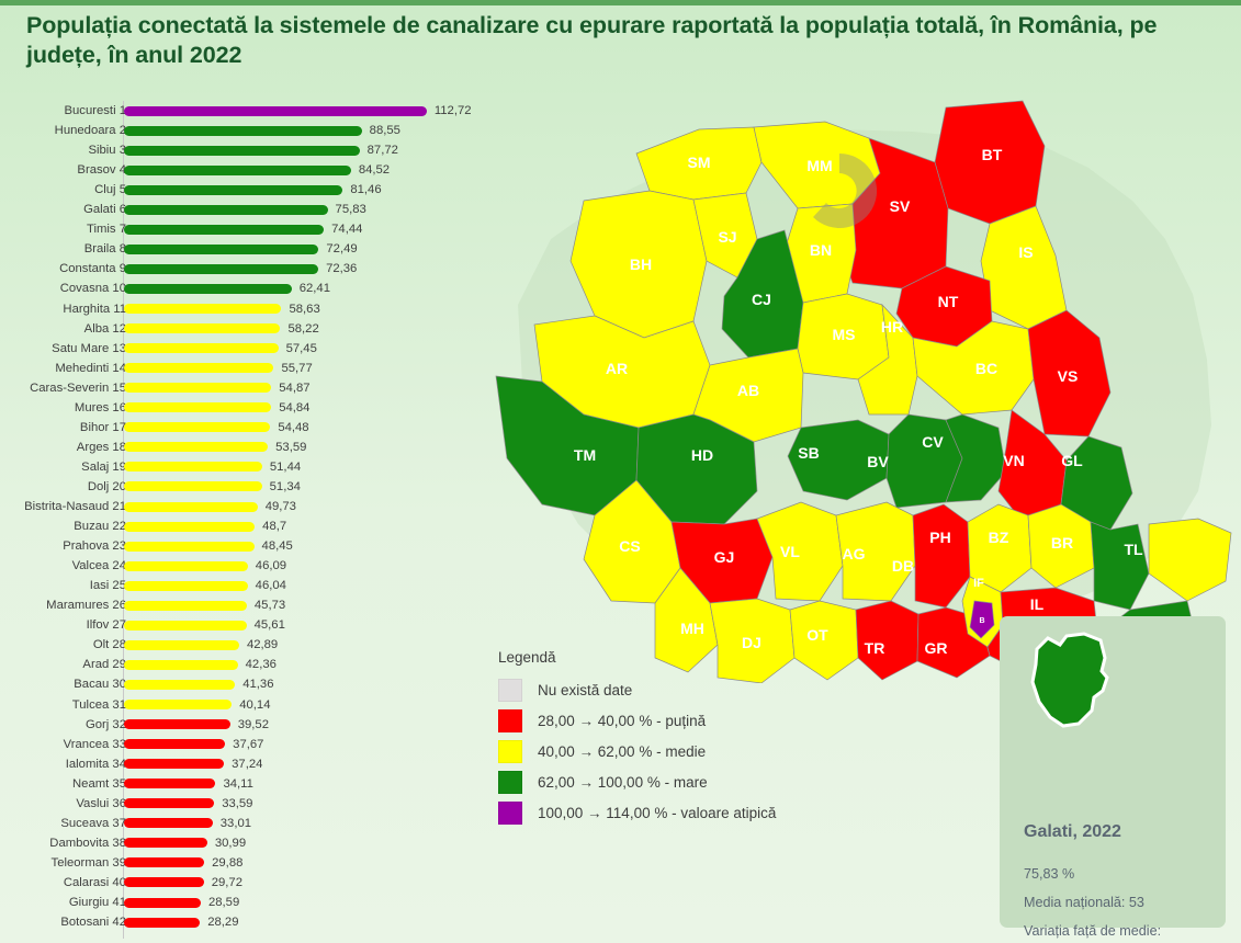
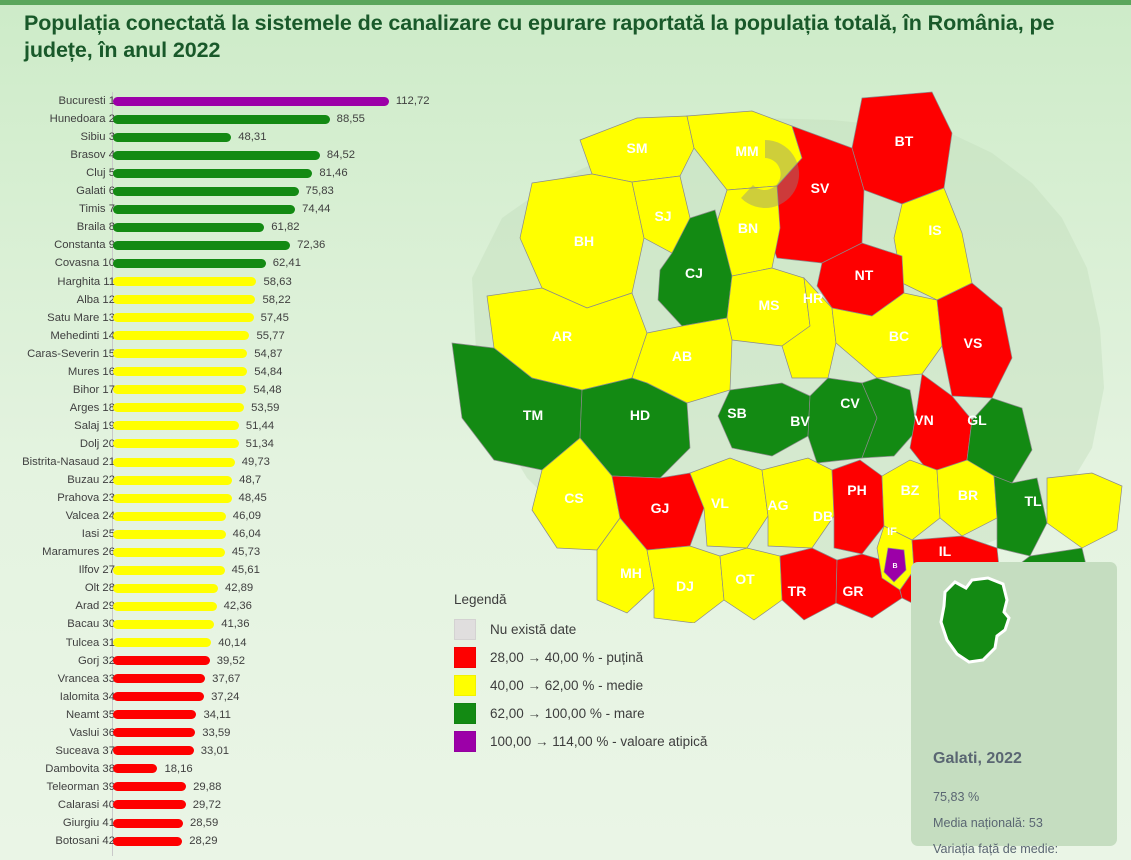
Sibiu 3: 87,72 -> 48,31
Braila 8: 72,49 -> 61,82
Dambovita 38: 30,99 -> 18,16
